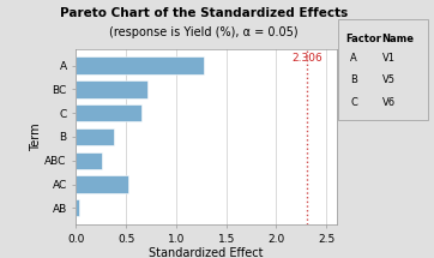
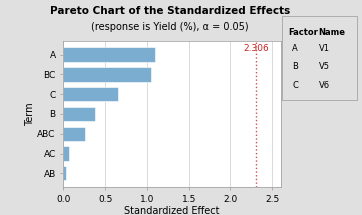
A: 1.28 -> 1.10
BC: 0.72 -> 1.05
AC: 0.52 -> 0.07
